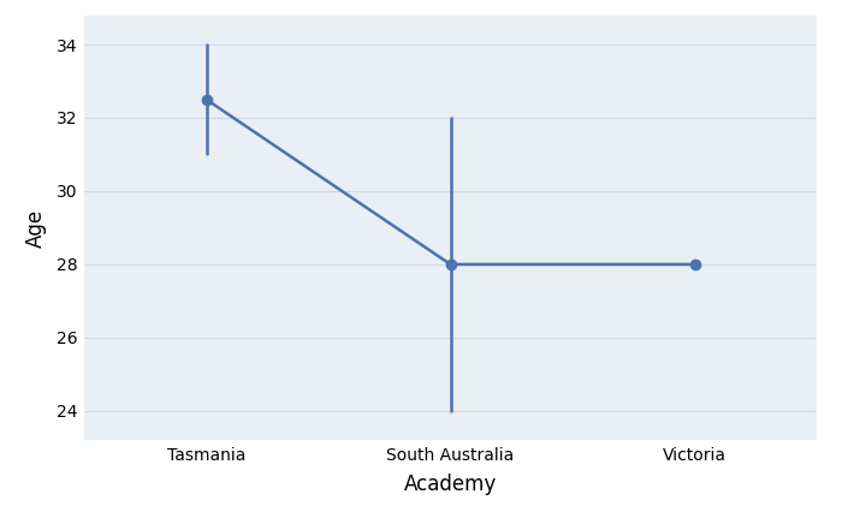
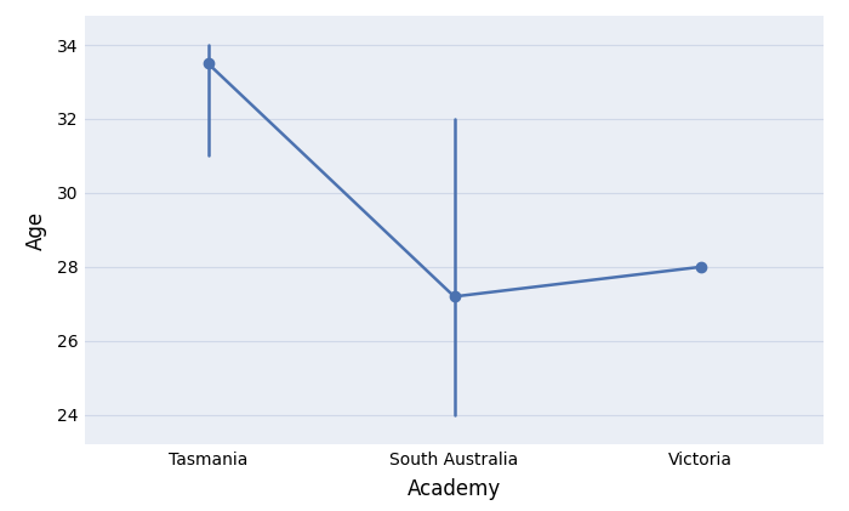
Tasmania: 32.5 -> 33.5
South Australia: 28.0 -> 27.2
